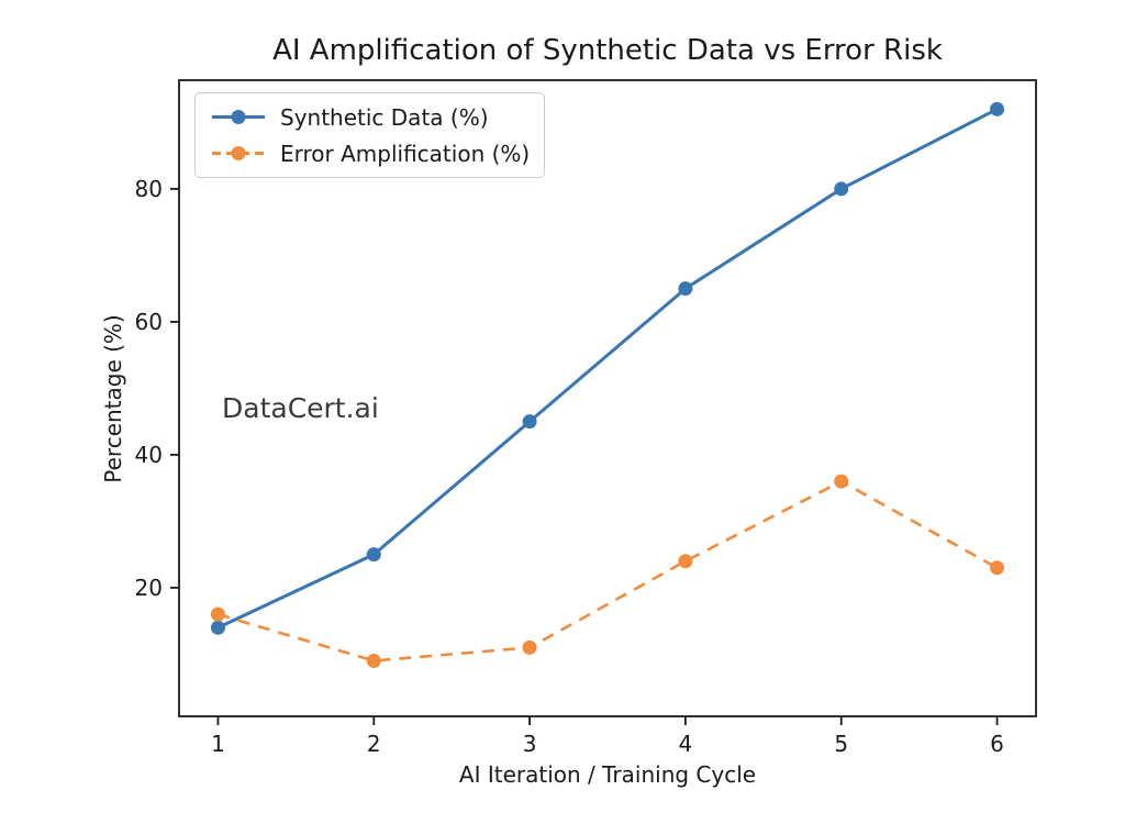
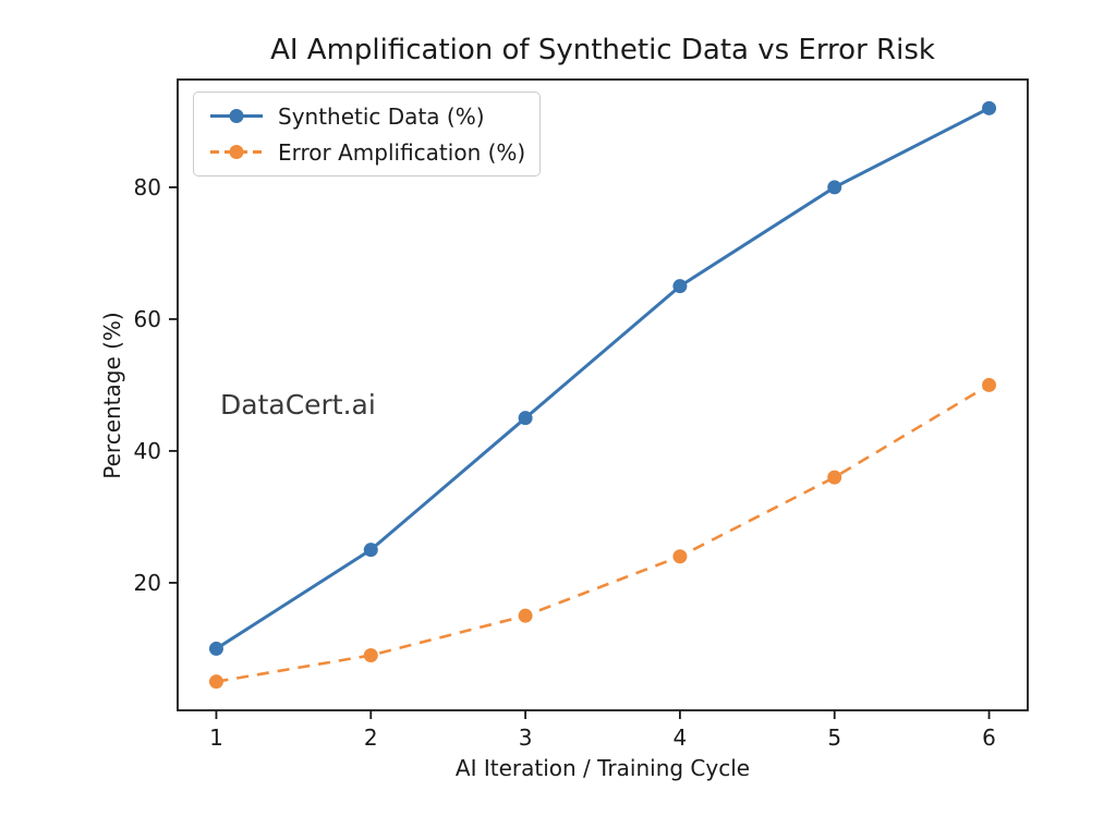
Synthetic Data (%)/1: 14 -> 10
Error Amplification (%)/1: 16 -> 5
Error Amplification (%)/3: 11 -> 15
Error Amplification (%)/6: 23 -> 50
